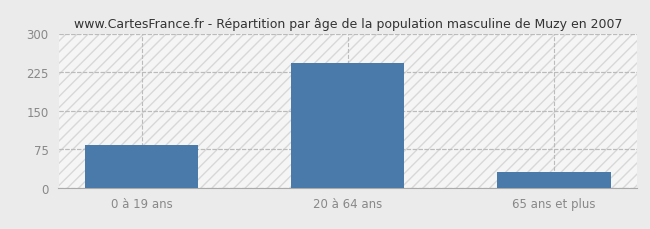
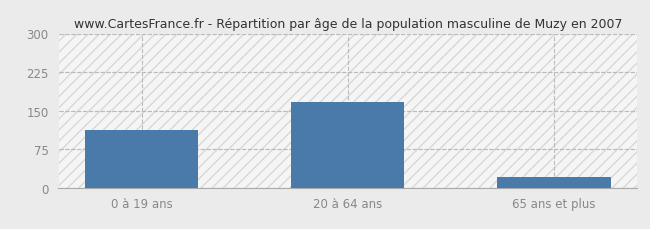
0 à 19 ans: 82 -> 112
20 à 64 ans: 243 -> 166
65 ans et plus: 30 -> 20
